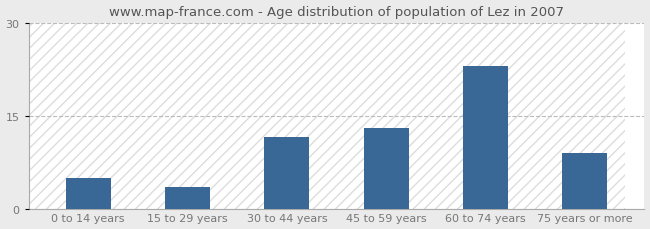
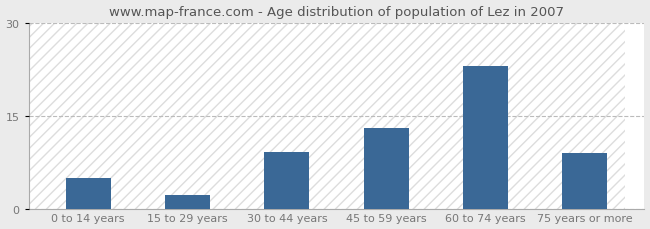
15 to 29 years: 3.5 -> 2.2
30 to 44 years: 11.5 -> 9.2
